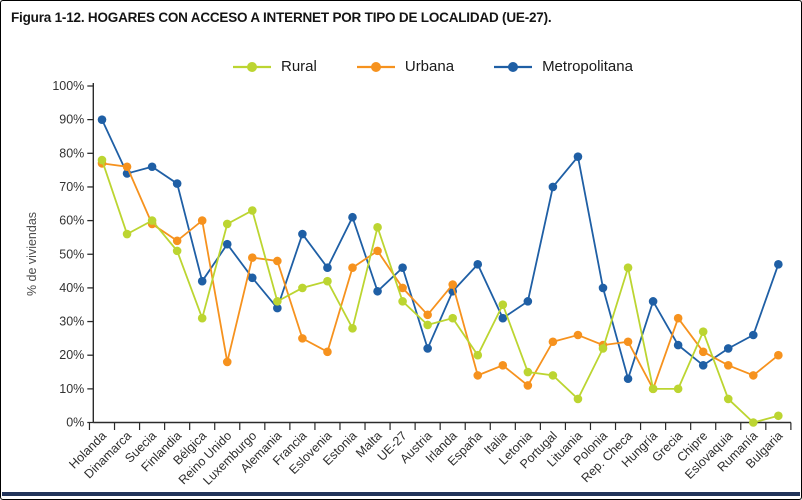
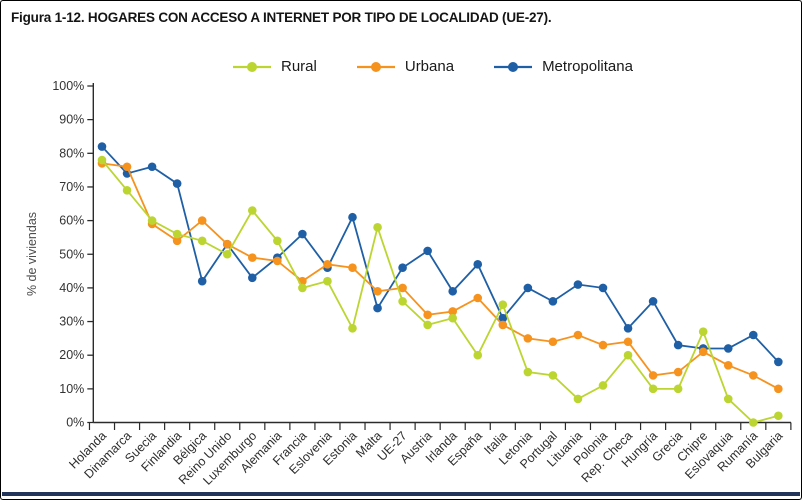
Metropolitana/Holanda: 90% -> 82%
Rural/Dinamarca: 56% -> 69%
Rural/Finlandia: 51% -> 56%
Rural/Bélgica: 31% -> 54%
Rural/Reino Unido: 59% -> 50%
Urbana/Reino Unido: 18% -> 53%
Rural/Alemania: 36% -> 54%
Metropolitana/Alemania: 34% -> 49%
Urbana/Francia: 25% -> 42%
Urbana/Eslovenia: 21% -> 47%
Urbana/Malta: 51% -> 39%
Metropolitana/Malta: 39% -> 34%
Metropolitana/Austria: 22% -> 51%
Urbana/Irlanda: 41% -> 33%
Urbana/España: 14% -> 37%
Urbana/Italia: 17% -> 29%
Urbana/Letonia: 11% -> 25%
Metropolitana/Letonia: 36% -> 40%
Metropolitana/Portugal: 70% -> 36%
Metropolitana/Lituania: 79% -> 41%
Rural/Polonia: 22% -> 11%
Rural/Rep. Checa: 46% -> 20%
Metropolitana/Rep. Checa: 13% -> 28%
Urbana/Hungría: 10% -> 14%
Urbana/Grecia: 31% -> 15%
Metropolitana/Chipre: 17% -> 22%
Urbana/Bulgaria: 20% -> 10%
Metropolitana/Bulgaria: 47% -> 18%
